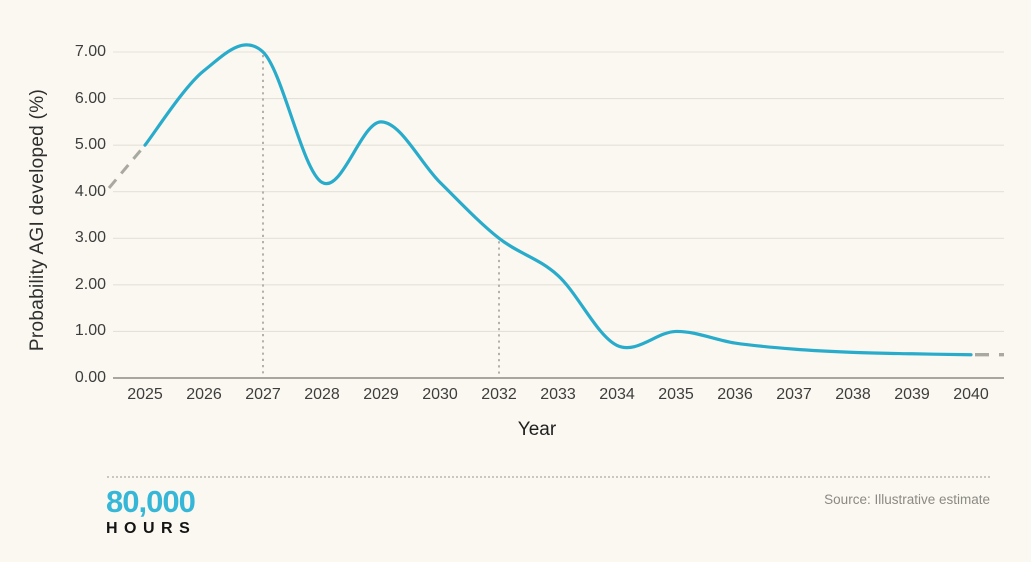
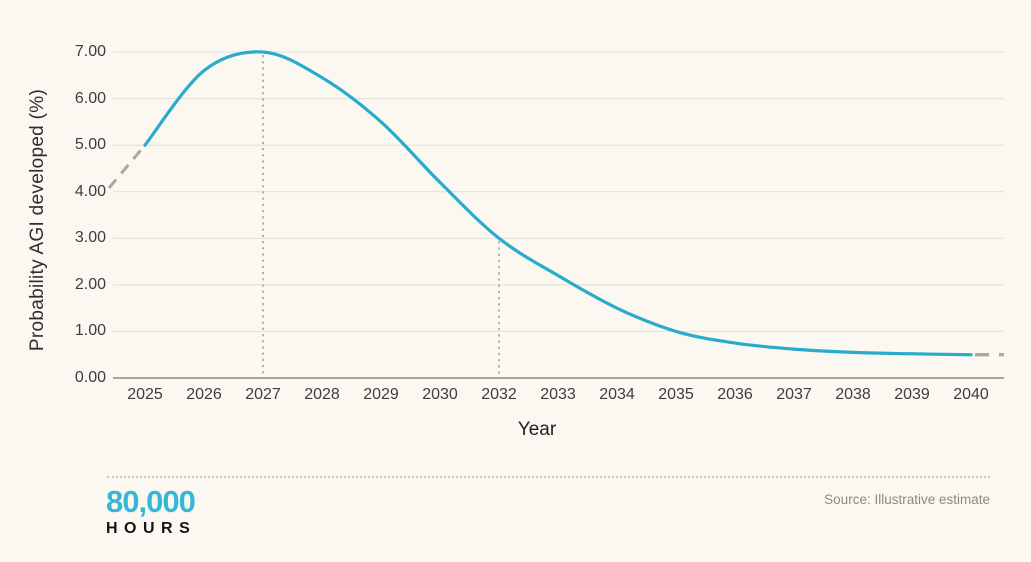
2028: 4.2 -> 6.5
2034: 0.7 -> 1.5
